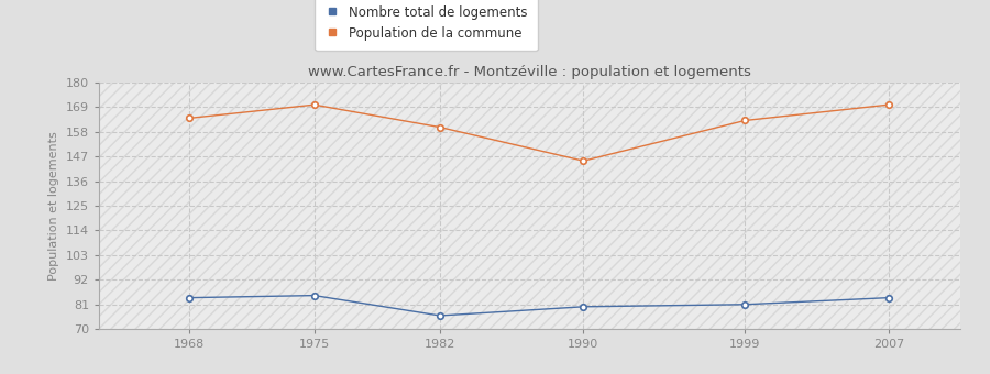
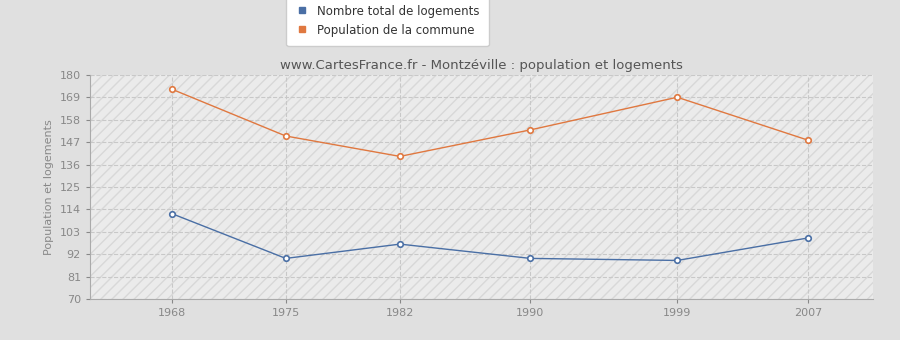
Nombre total de logements/1968: 84 -> 112
Population de la commune/1968: 164 -> 173
Nombre total de logements/1975: 85 -> 90
Population de la commune/1975: 170 -> 150
Nombre total de logements/1982: 76 -> 97
Population de la commune/1982: 160 -> 140
Nombre total de logements/1990: 80 -> 90
Population de la commune/1990: 145 -> 153
Nombre total de logements/1999: 81 -> 89
Population de la commune/1999: 163 -> 169
Nombre total de logements/2007: 84 -> 100
Population de la commune/2007: 170 -> 148
